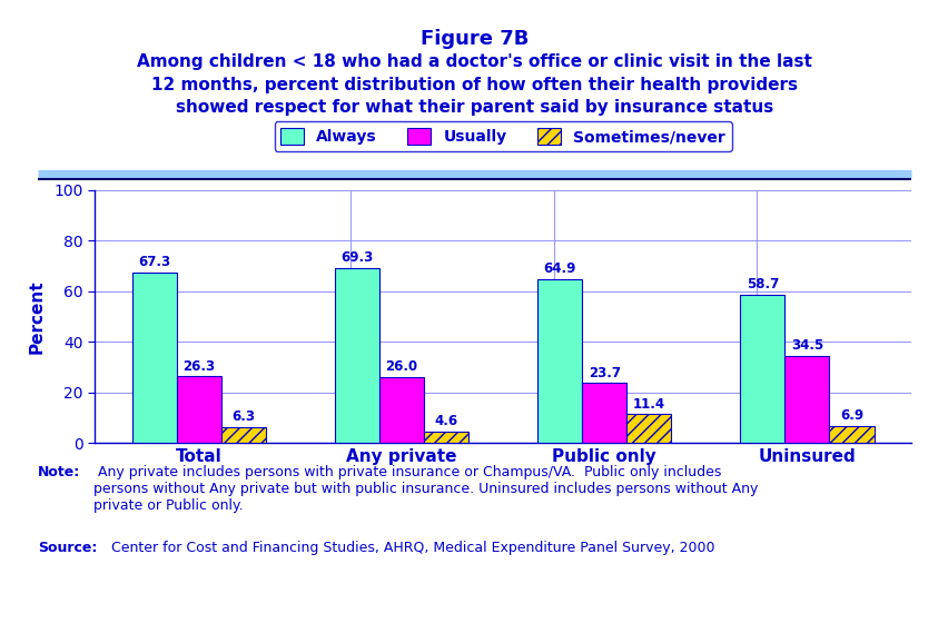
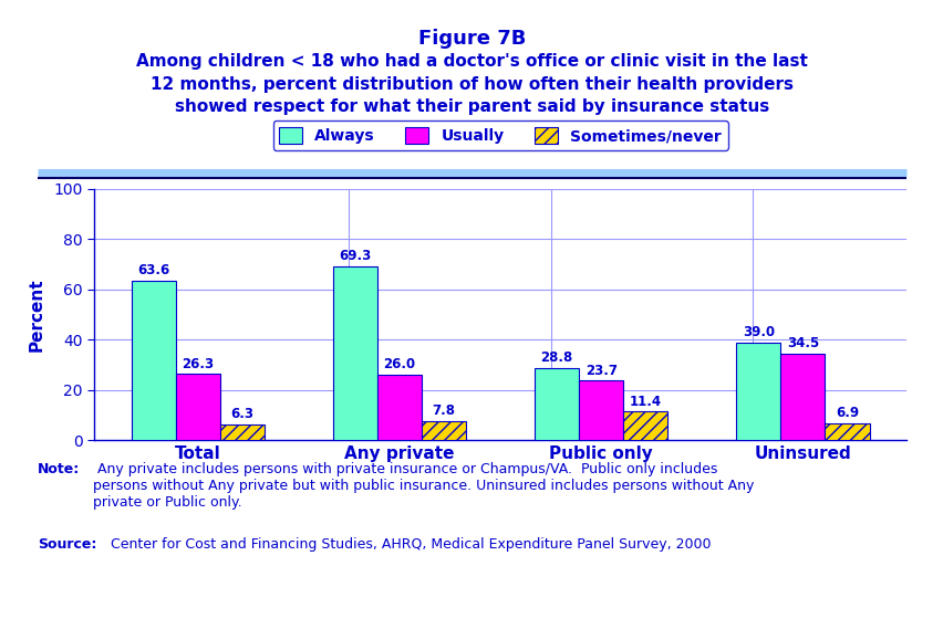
Always/Total: 67.3 -> 63.6
Sometimes/never/Any private: 4.6 -> 7.8
Always/Public only: 64.9 -> 28.8
Always/Uninsured: 58.7 -> 39.0
